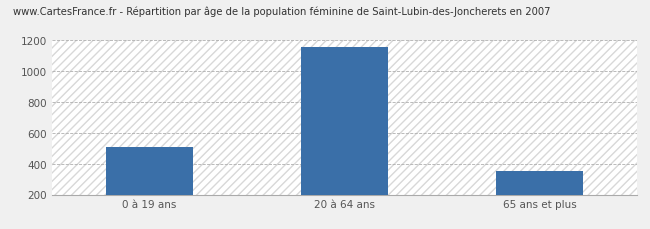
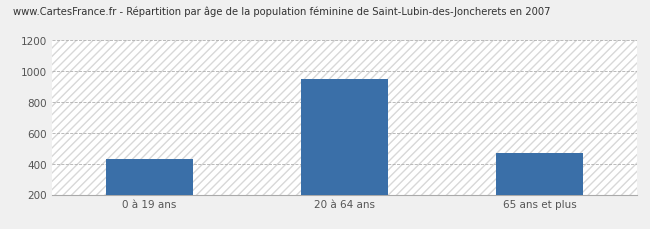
0 à 19 ans: 500 -> 430
20 à 64 ans: 1160 -> 950
65 ans et plus: 350 -> 470
